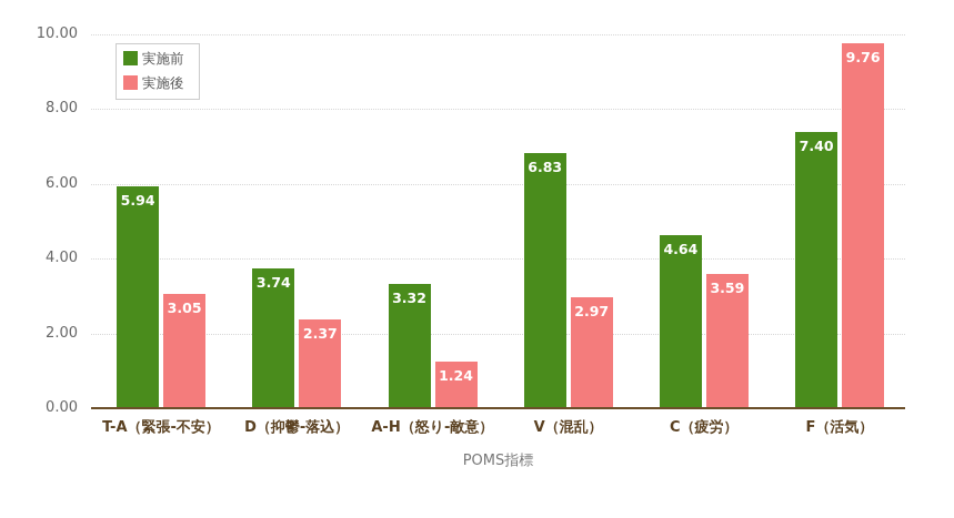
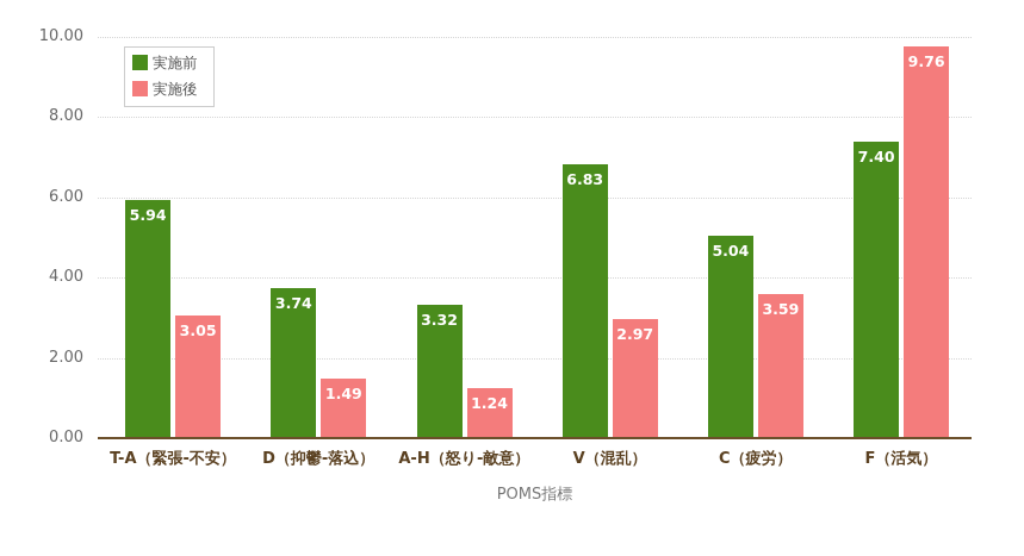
実施後/D（抑鬱-落込）: 2.37 -> 1.49
実施前/C（疲労）: 4.64 -> 5.04
